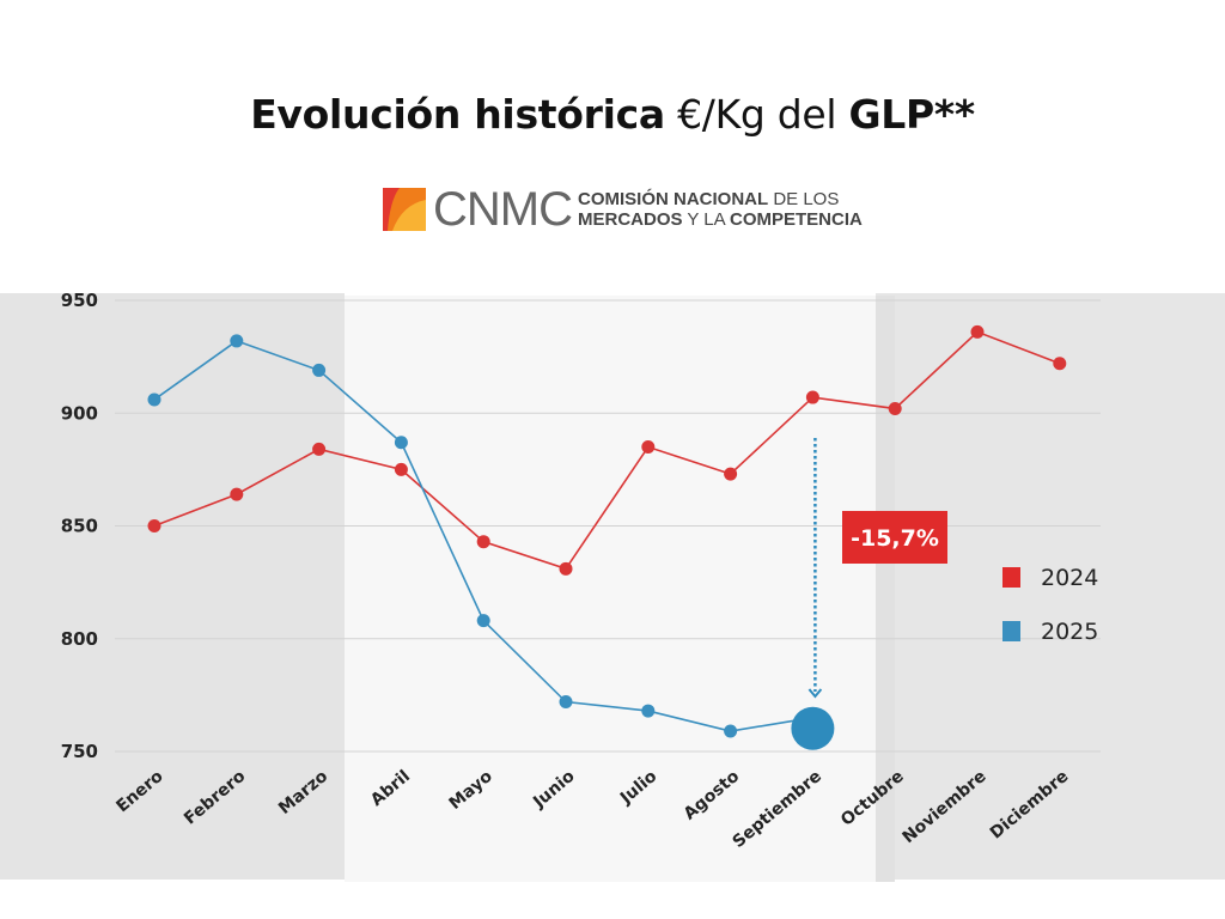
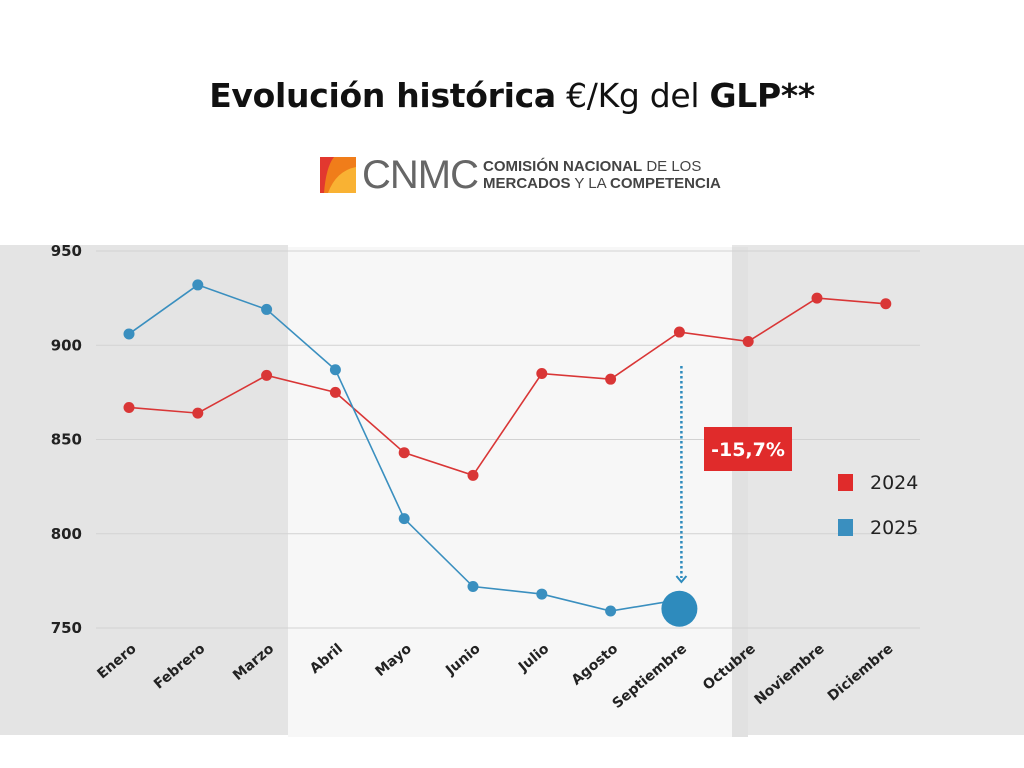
2024/Enero: 850 -> 867
2024/Agosto: 873 -> 882
2024/Noviembre: 936 -> 925
